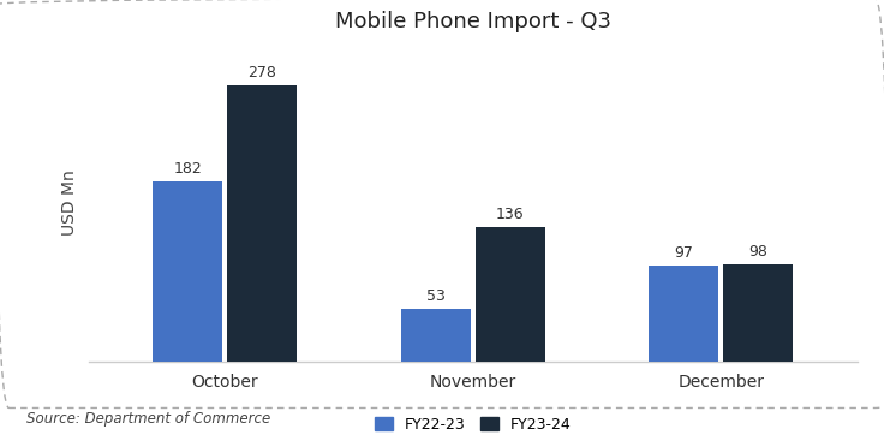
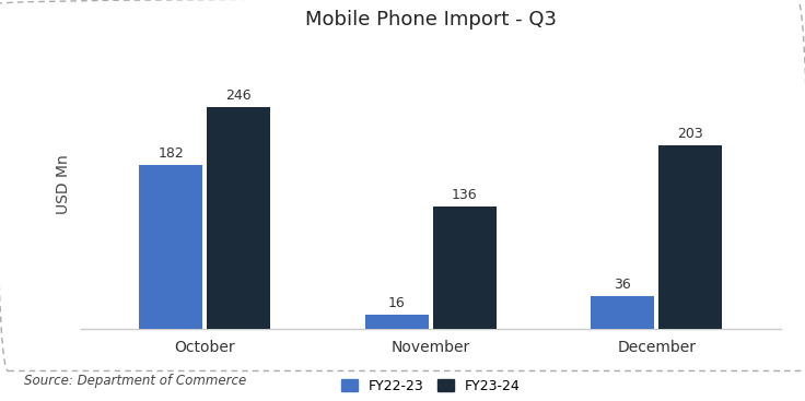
FY23-24/October: 278 -> 246
FY22-23/November: 53 -> 16
FY22-23/December: 97 -> 36
FY23-24/December: 98 -> 203
